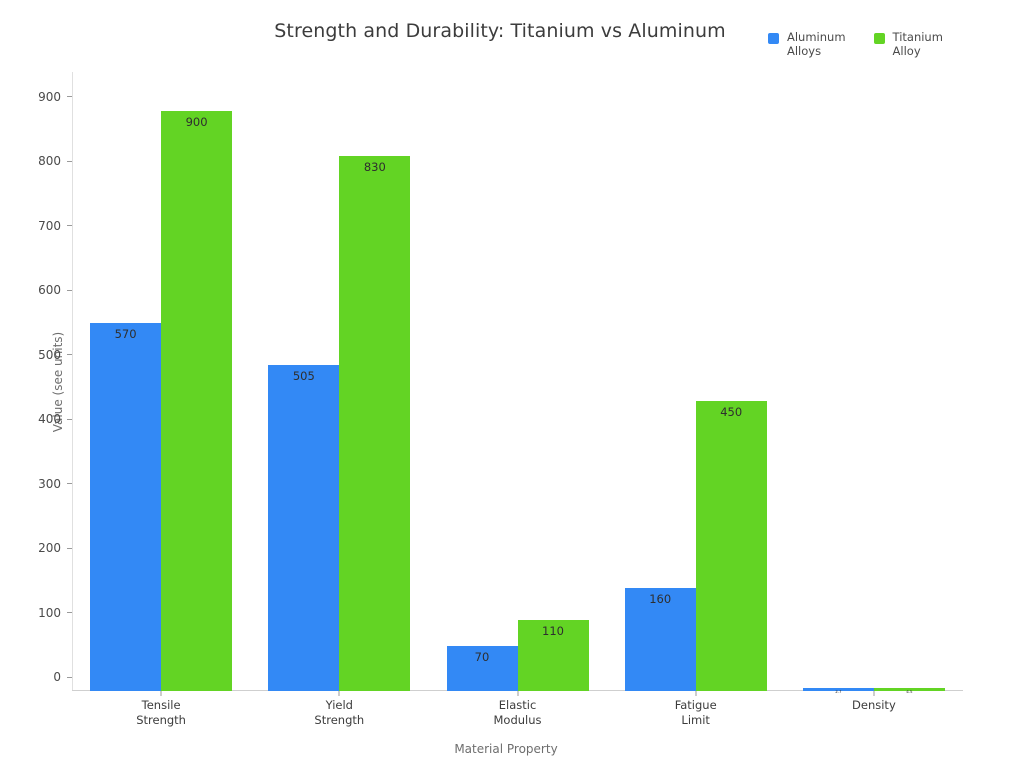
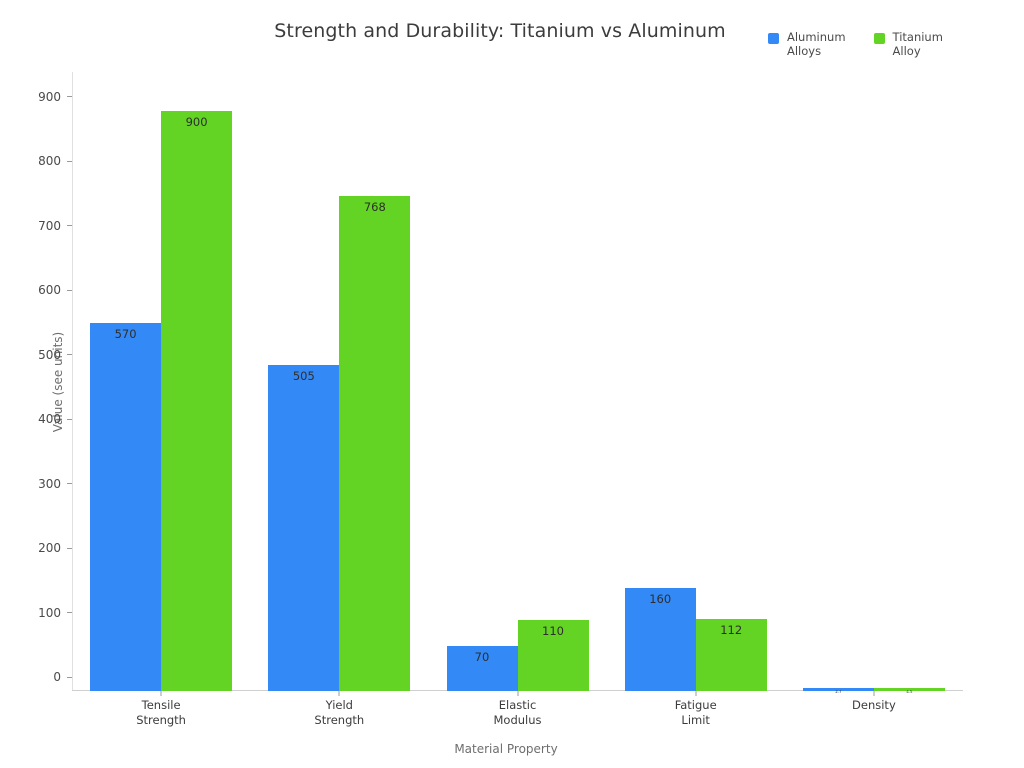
Titanium Alloy/Yield Strength: 830 -> 768
Titanium Alloy/Fatigue Limit: 450 -> 112
